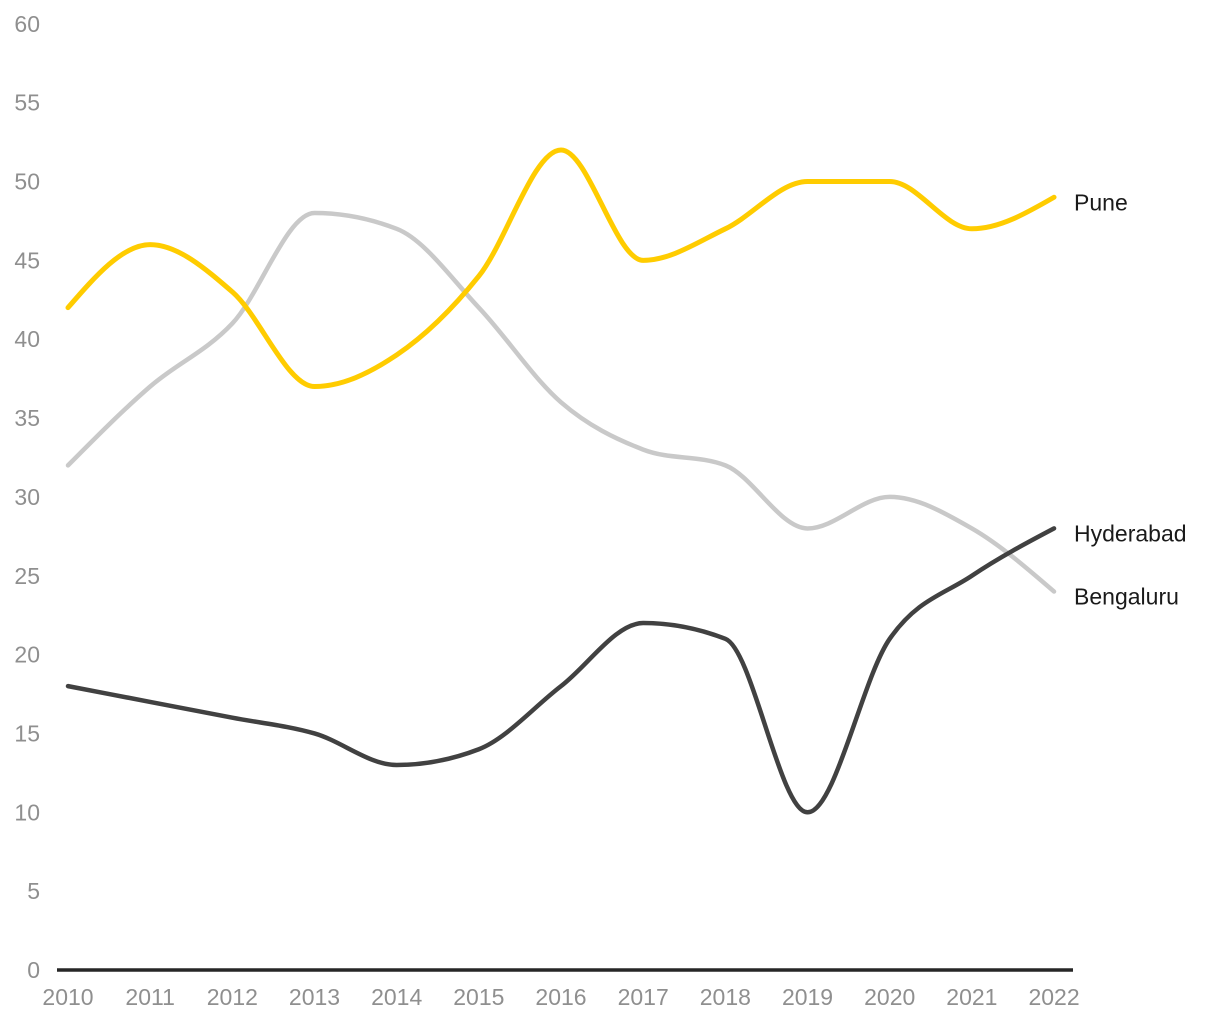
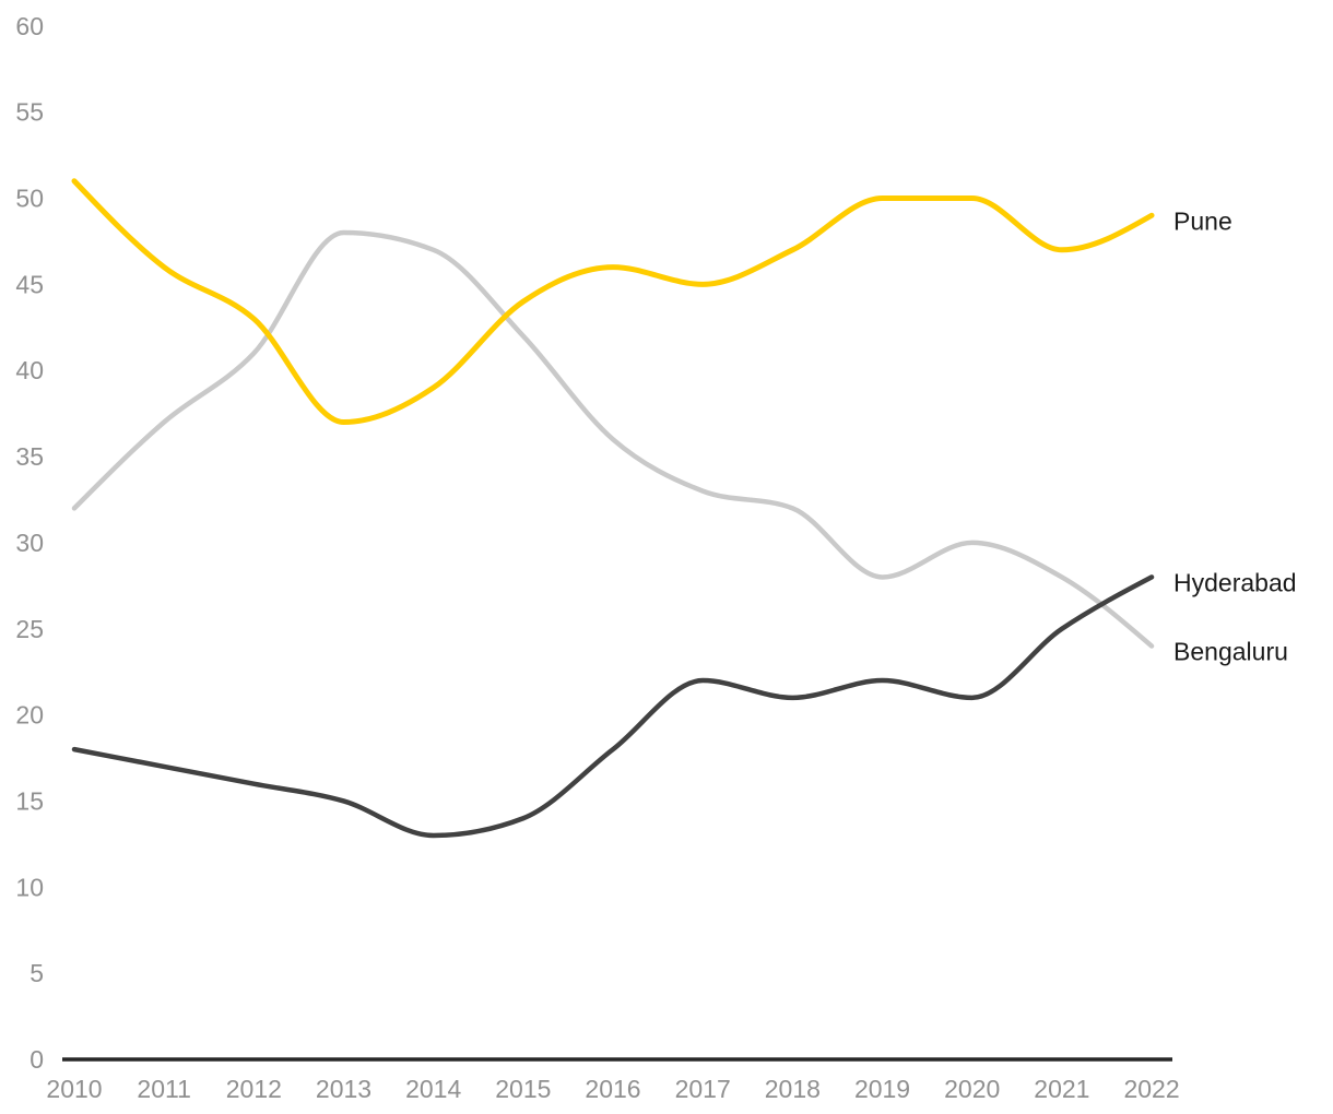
Pune/2010: 42 -> 51
Pune/2016: 52 -> 46
Hyderabad/2019: 10 -> 22
